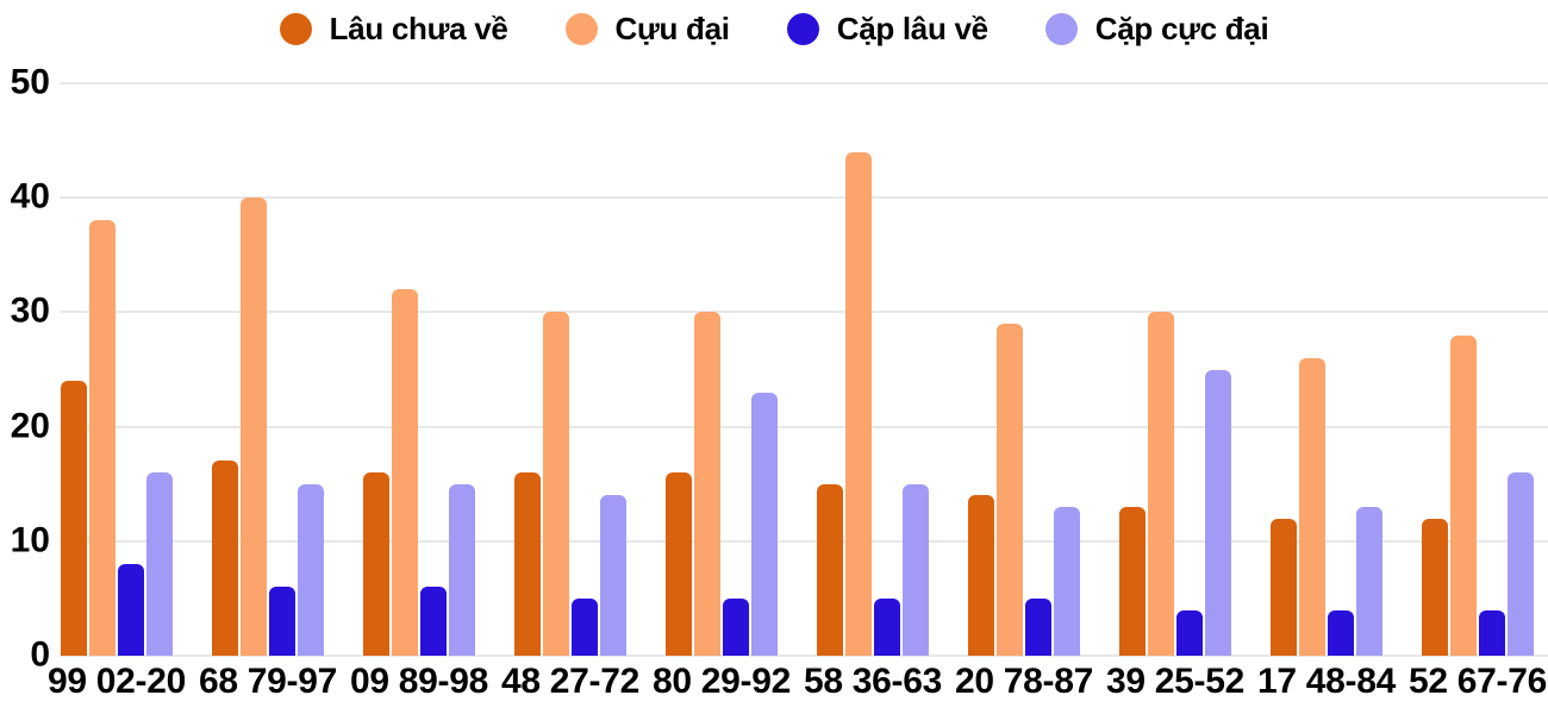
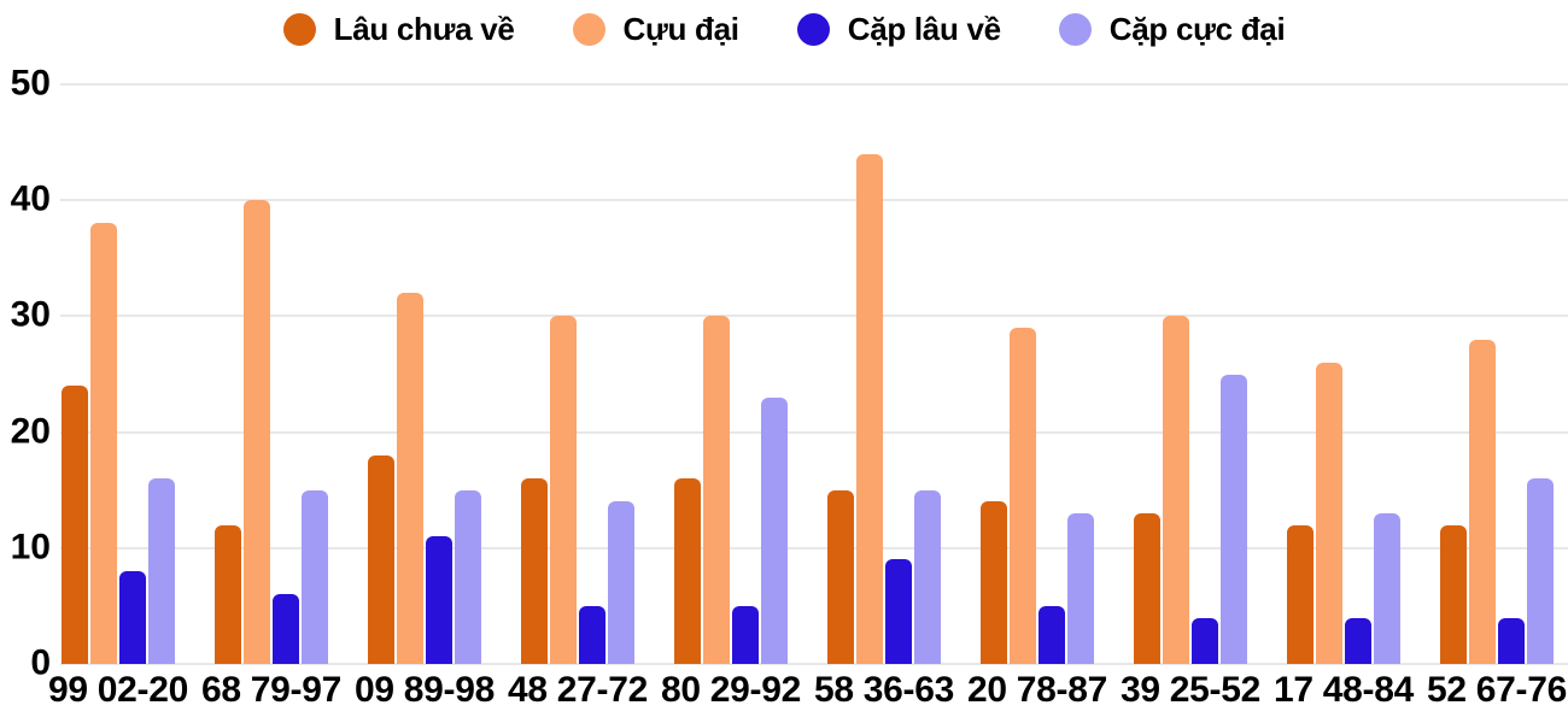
Lâu chưa về/68 79-97: 17 -> 12
Lâu chưa về/09 89-98: 16 -> 18
Cặp lâu về/09 89-98: 6 -> 11
Cặp lâu về/58 36-63: 5 -> 9
